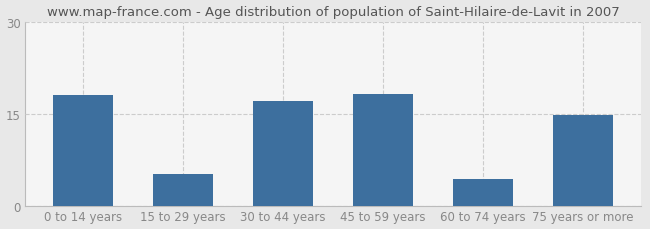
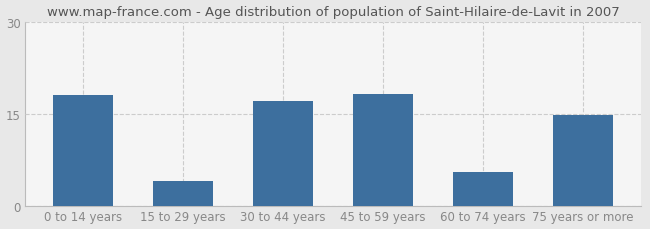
15 to 29 years: 5.2 -> 4.0
60 to 74 years: 4.4 -> 5.5
